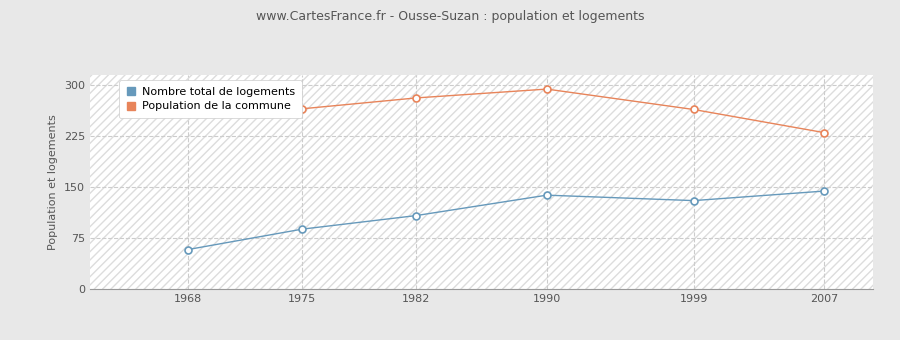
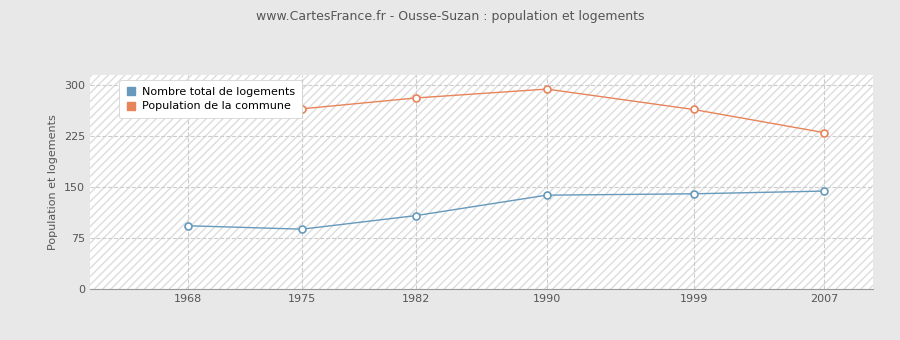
Nombre total de logements/1968: 58 -> 93
Nombre total de logements/1999: 130 -> 140
